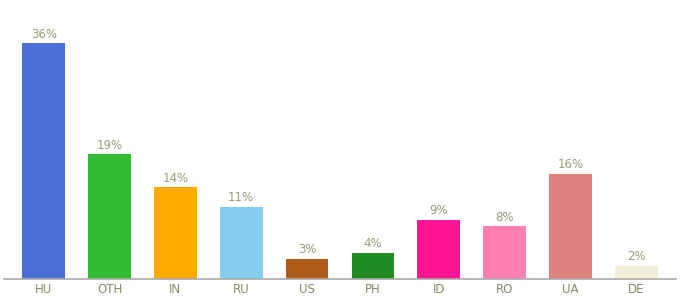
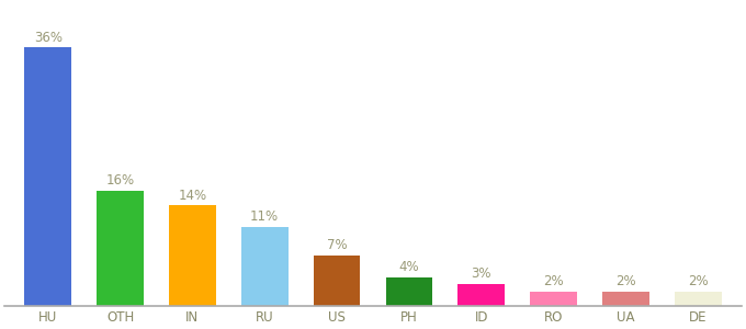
OTH: 19% -> 16%
US: 3% -> 7%
ID: 9% -> 3%
RO: 8% -> 2%
UA: 16% -> 2%
